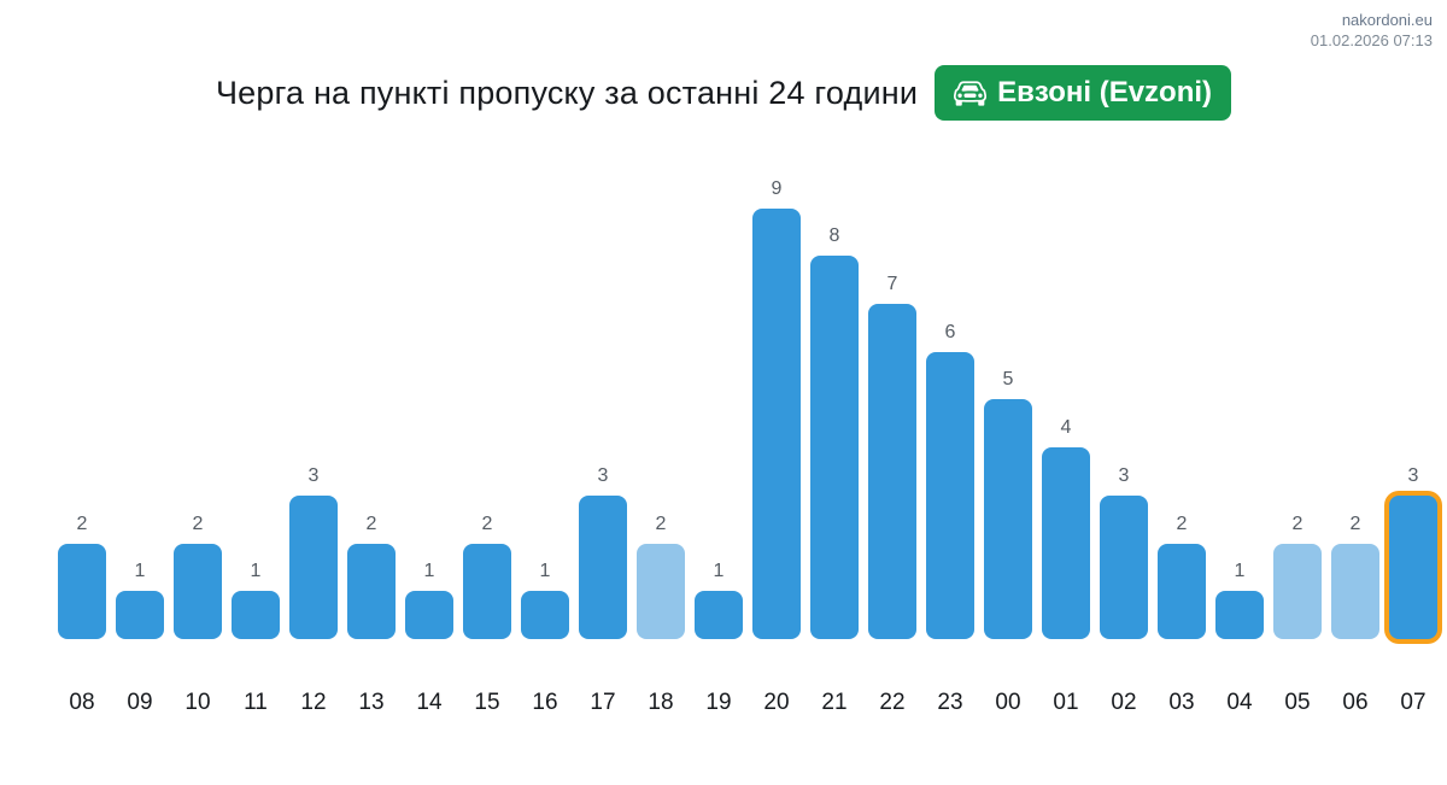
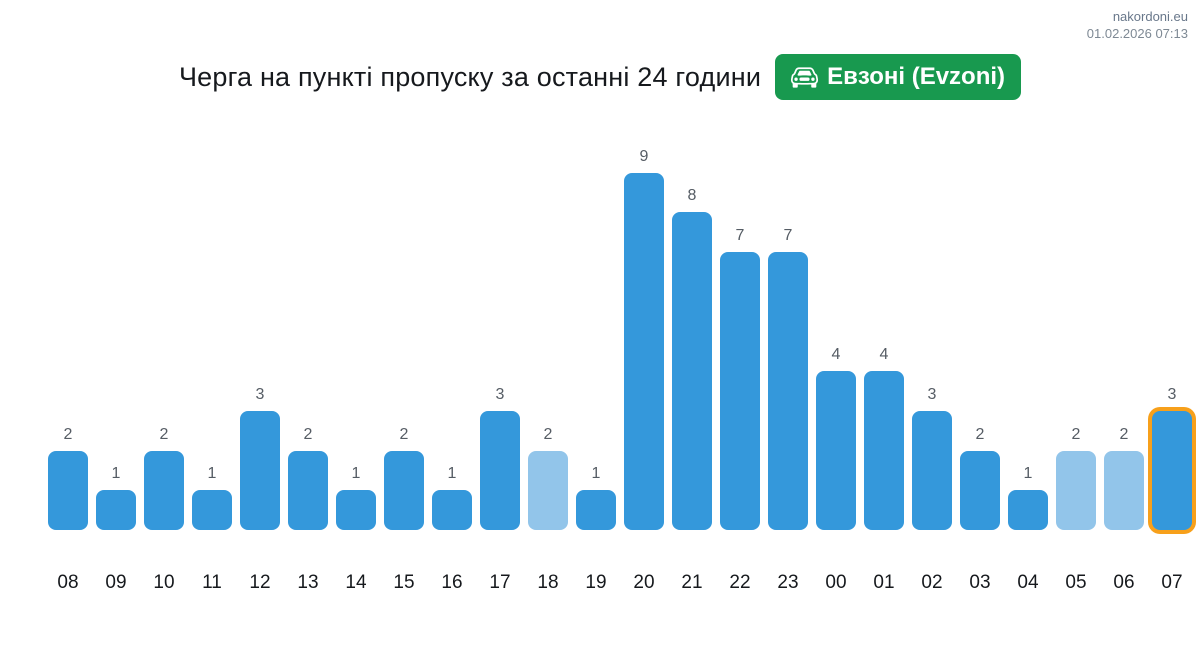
23: 6 -> 7
00: 5 -> 4
